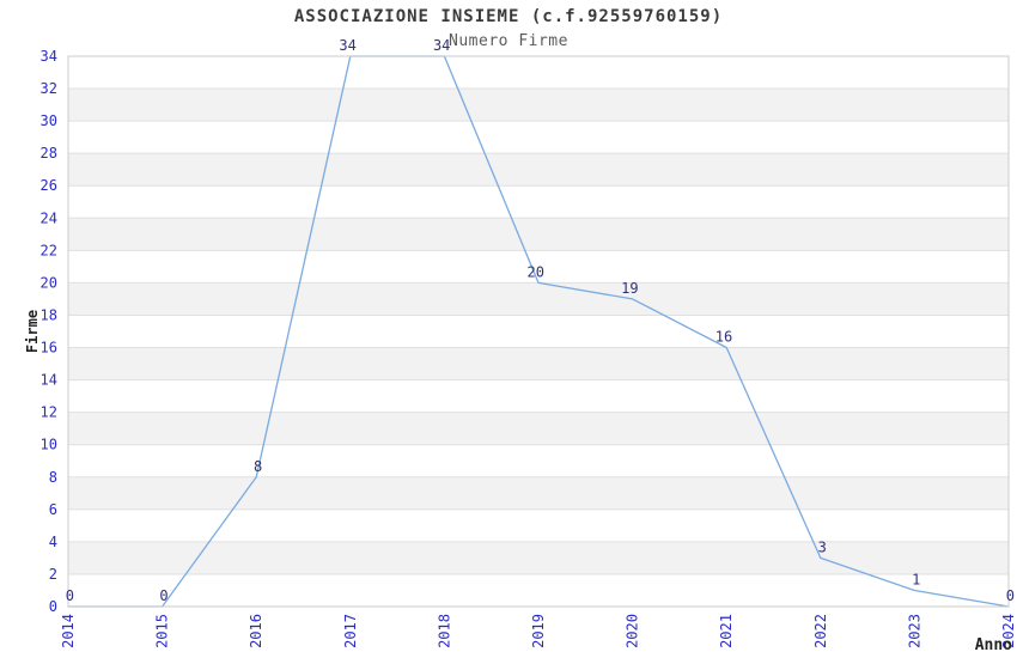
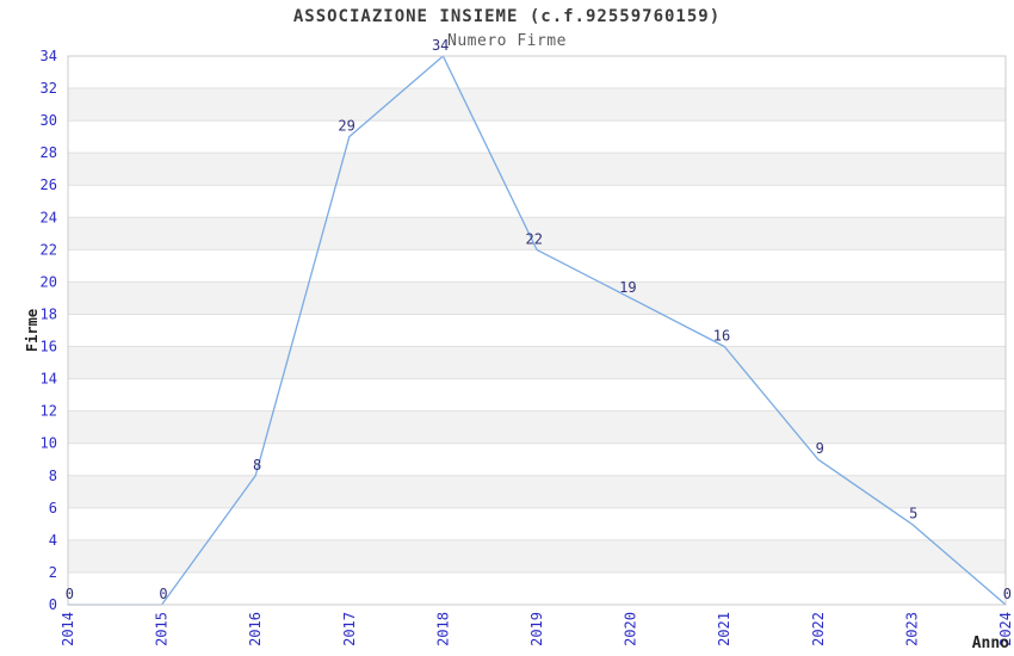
2017: 34 -> 29
2019: 20 -> 22
2022: 3 -> 9
2023: 1 -> 5
